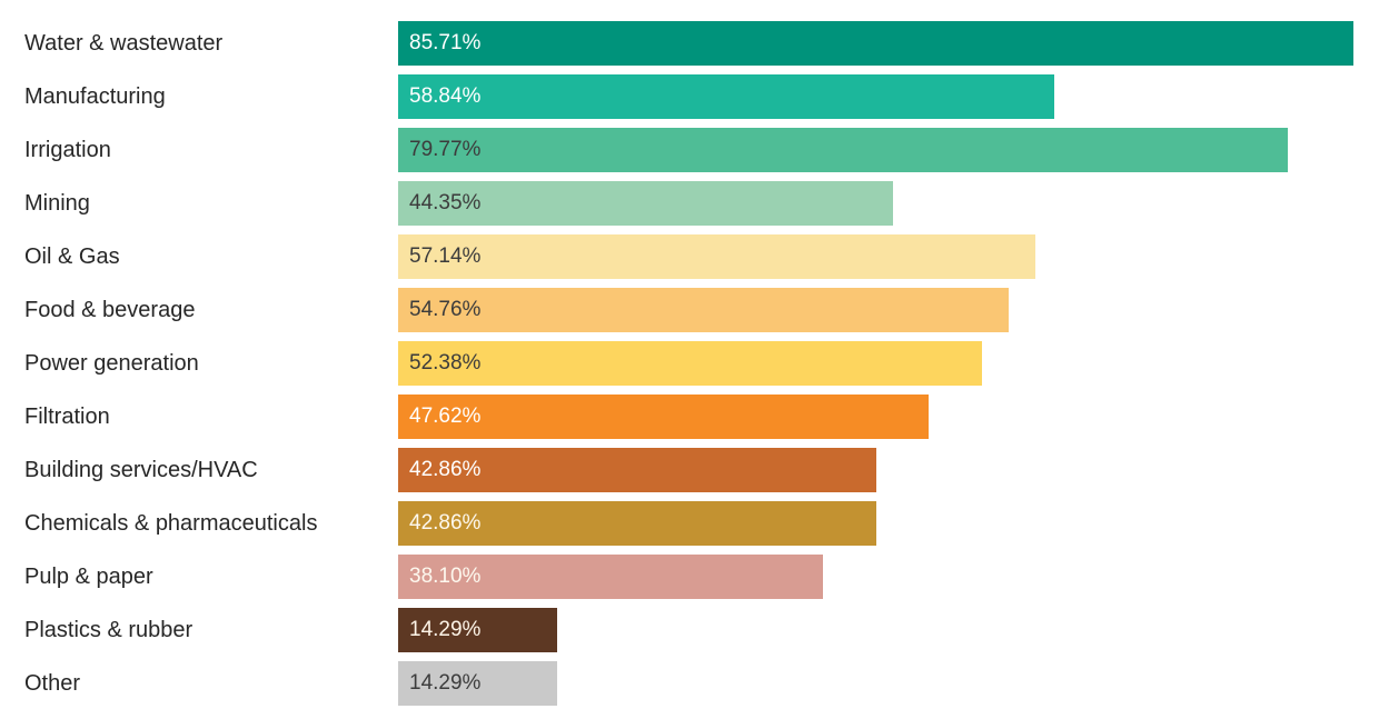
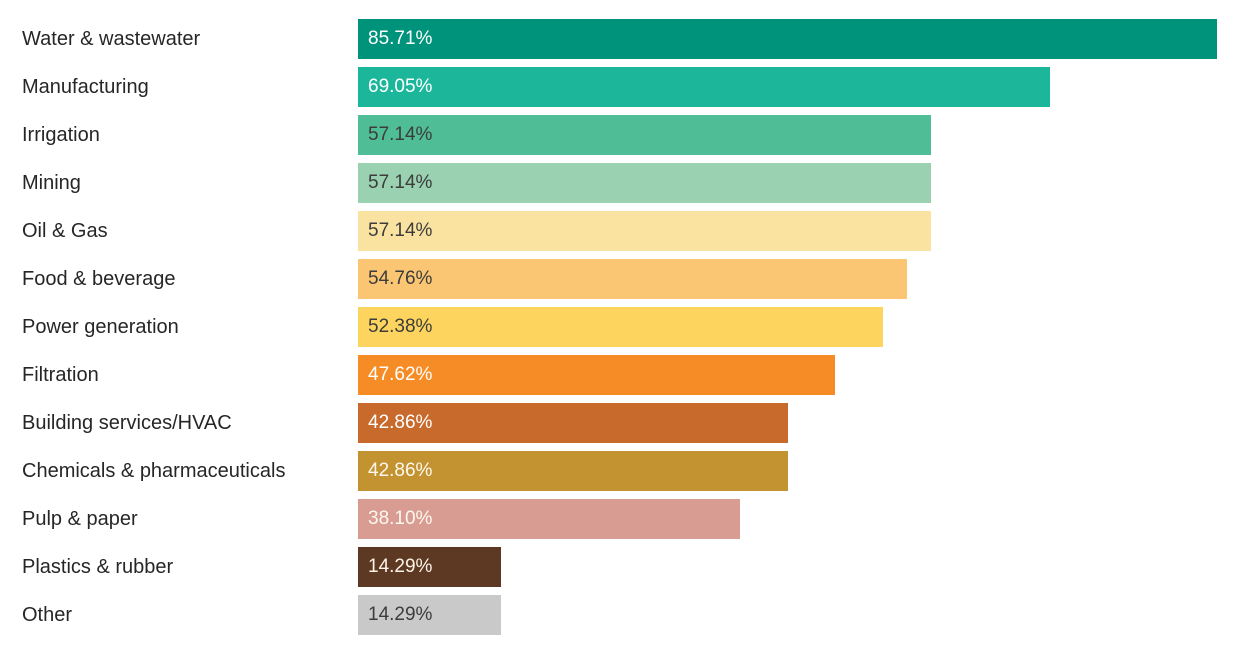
Manufacturing: 58.84% -> 69.05%
Irrigation: 79.77% -> 57.14%
Mining: 44.35% -> 57.14%
